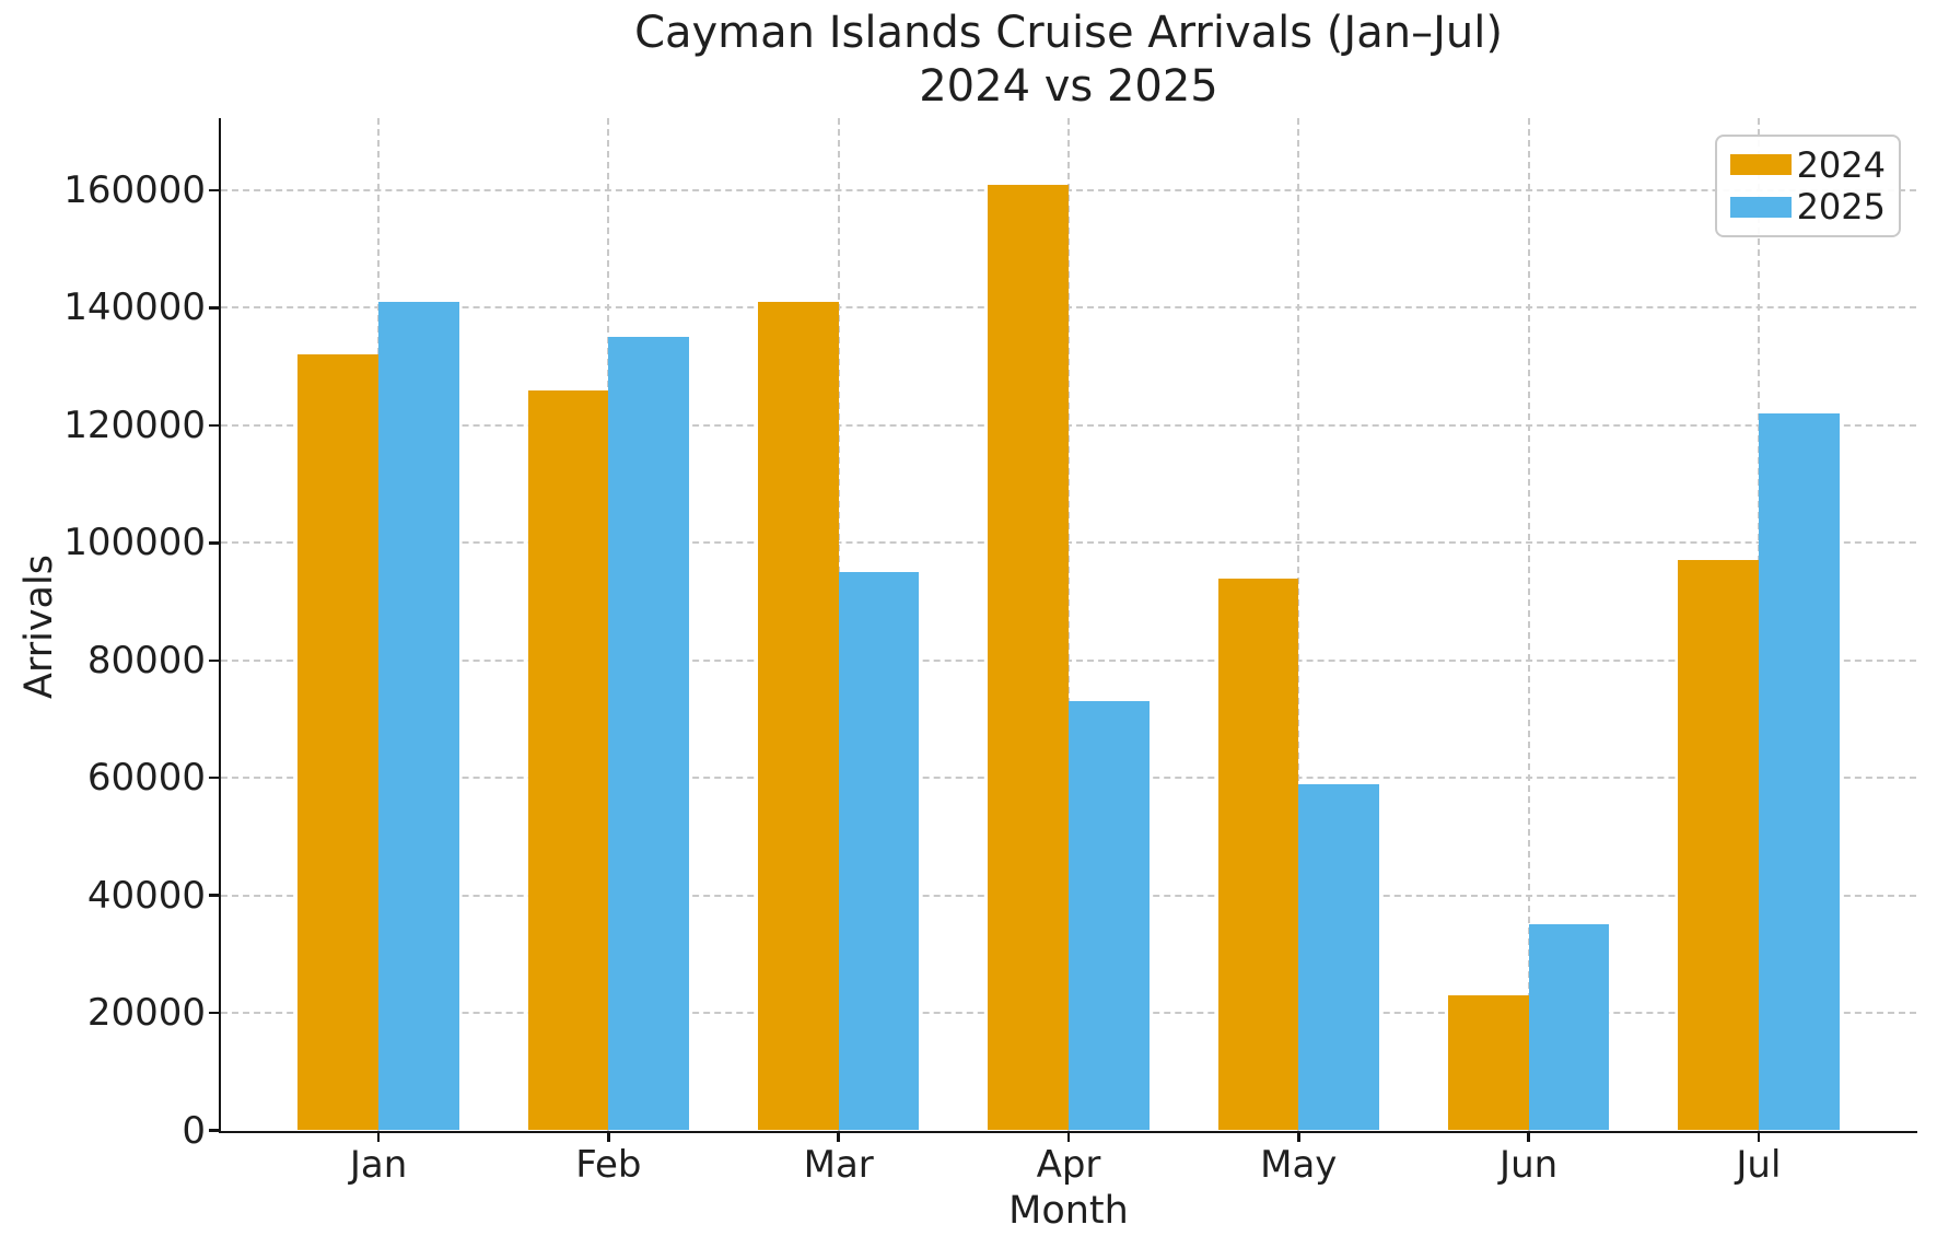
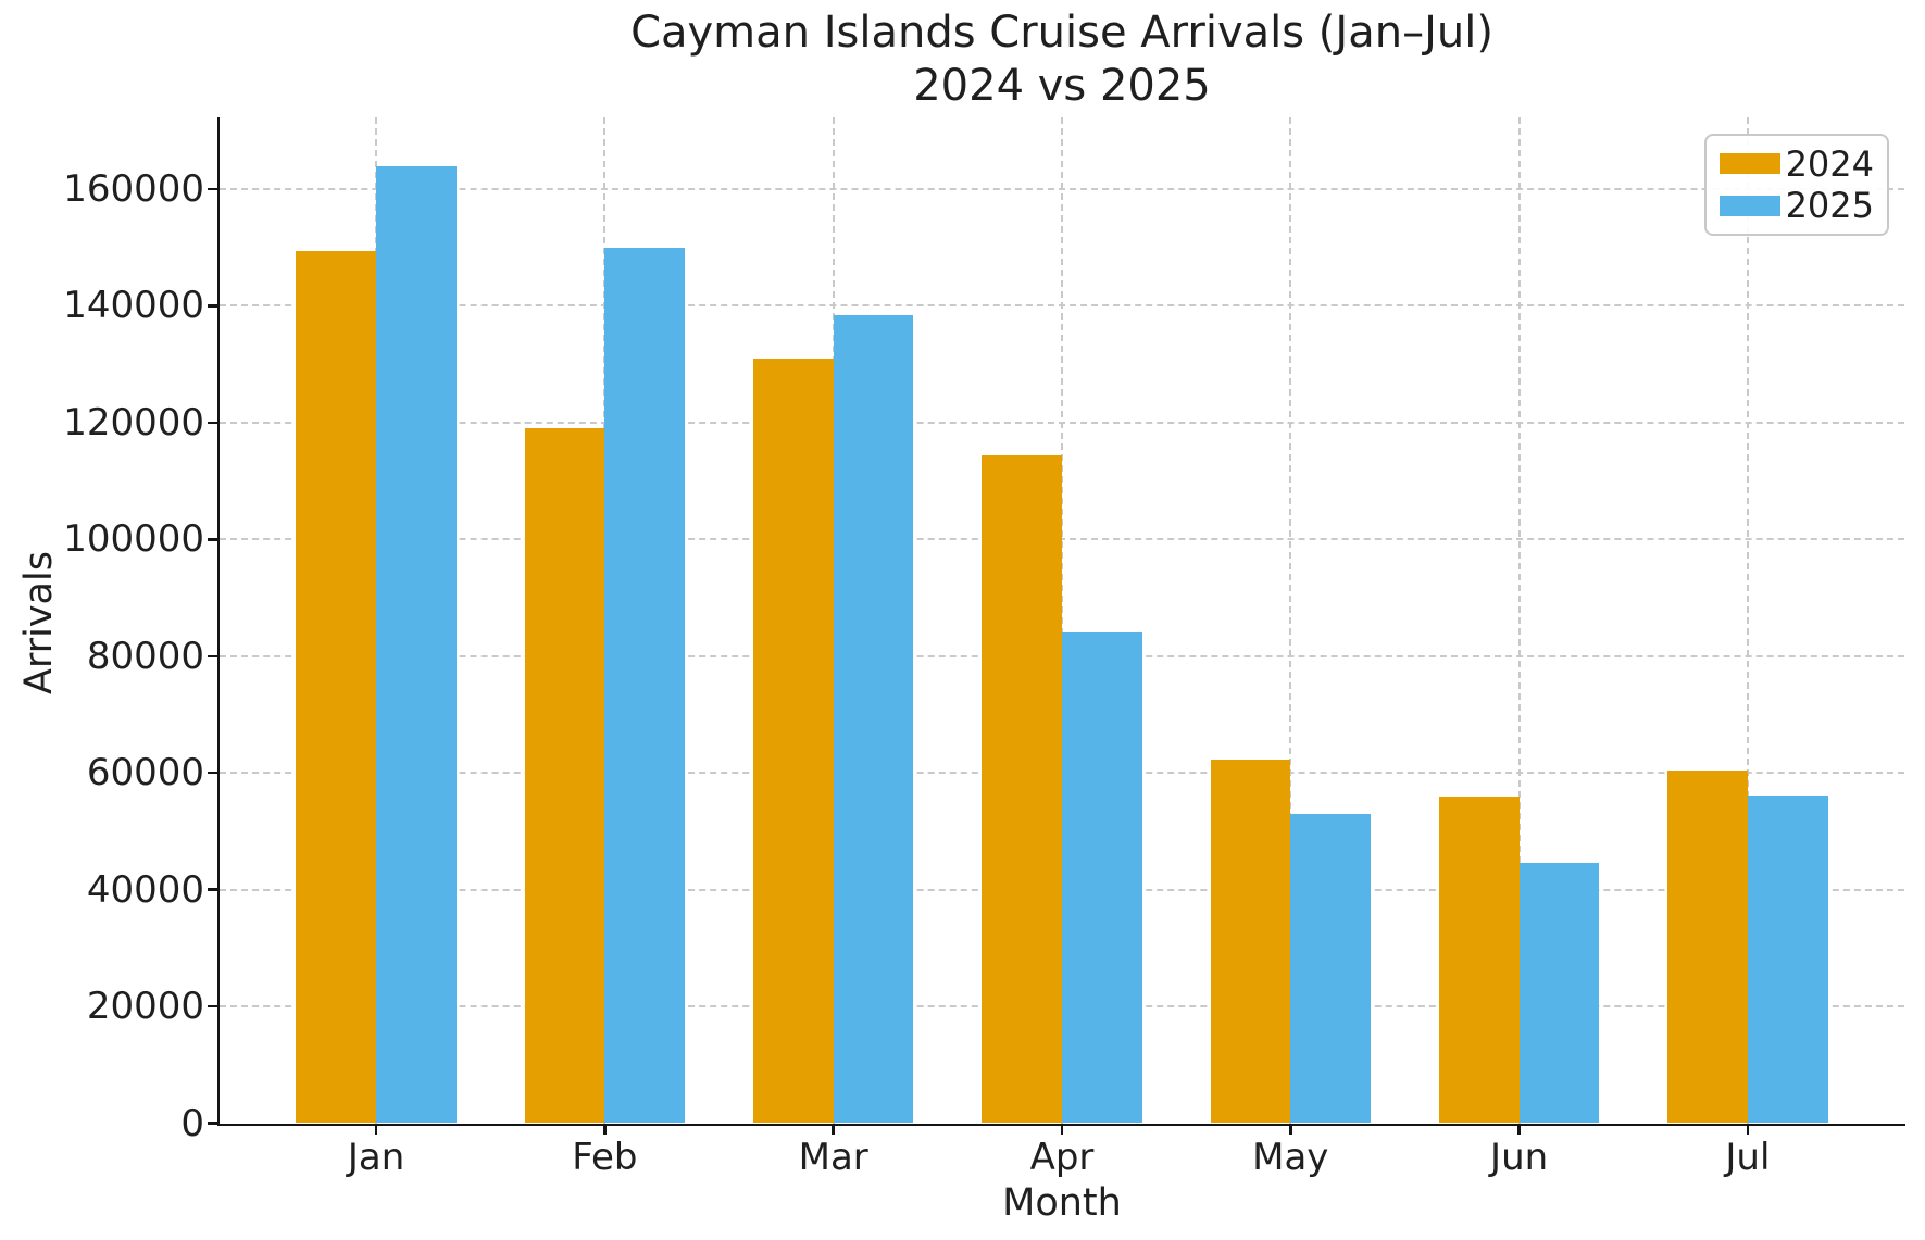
2024/Jan: 132000 -> 149000
2025/Jan: 141000 -> 164000
2024/Feb: 126000 -> 119000
2025/Feb: 135000 -> 150000
2024/Mar: 141000 -> 131000
2025/Mar: 95000 -> 138000
2024/Apr: 161000 -> 114000
2025/Apr: 73000 -> 84000
2024/May: 94000 -> 62000
2025/May: 59000 -> 53000
2024/Jun: 23000 -> 56000
2025/Jun: 35000 -> 45000
2024/Jul: 97000 -> 60000
2025/Jul: 122000 -> 56000
